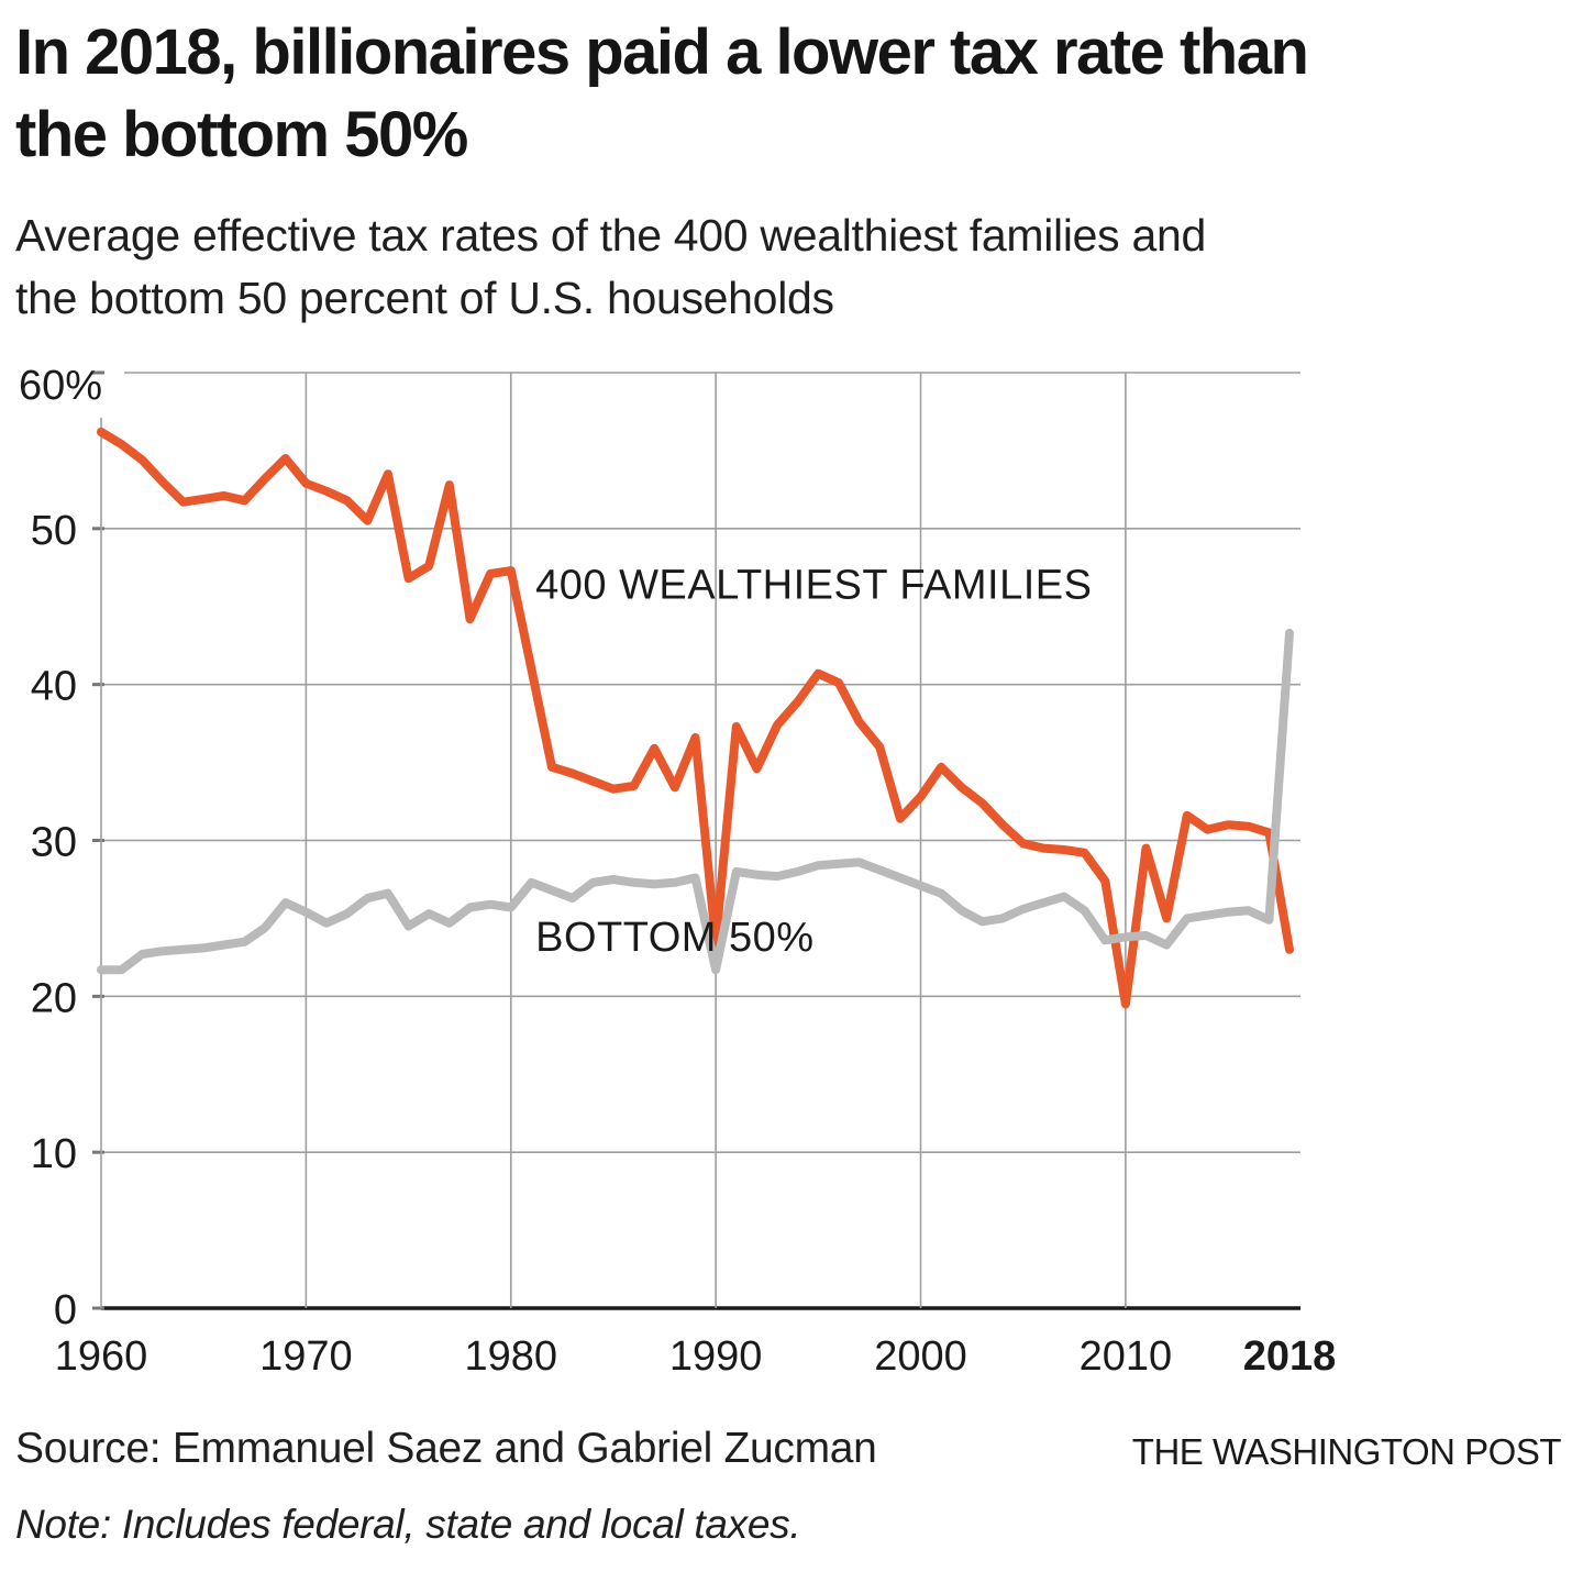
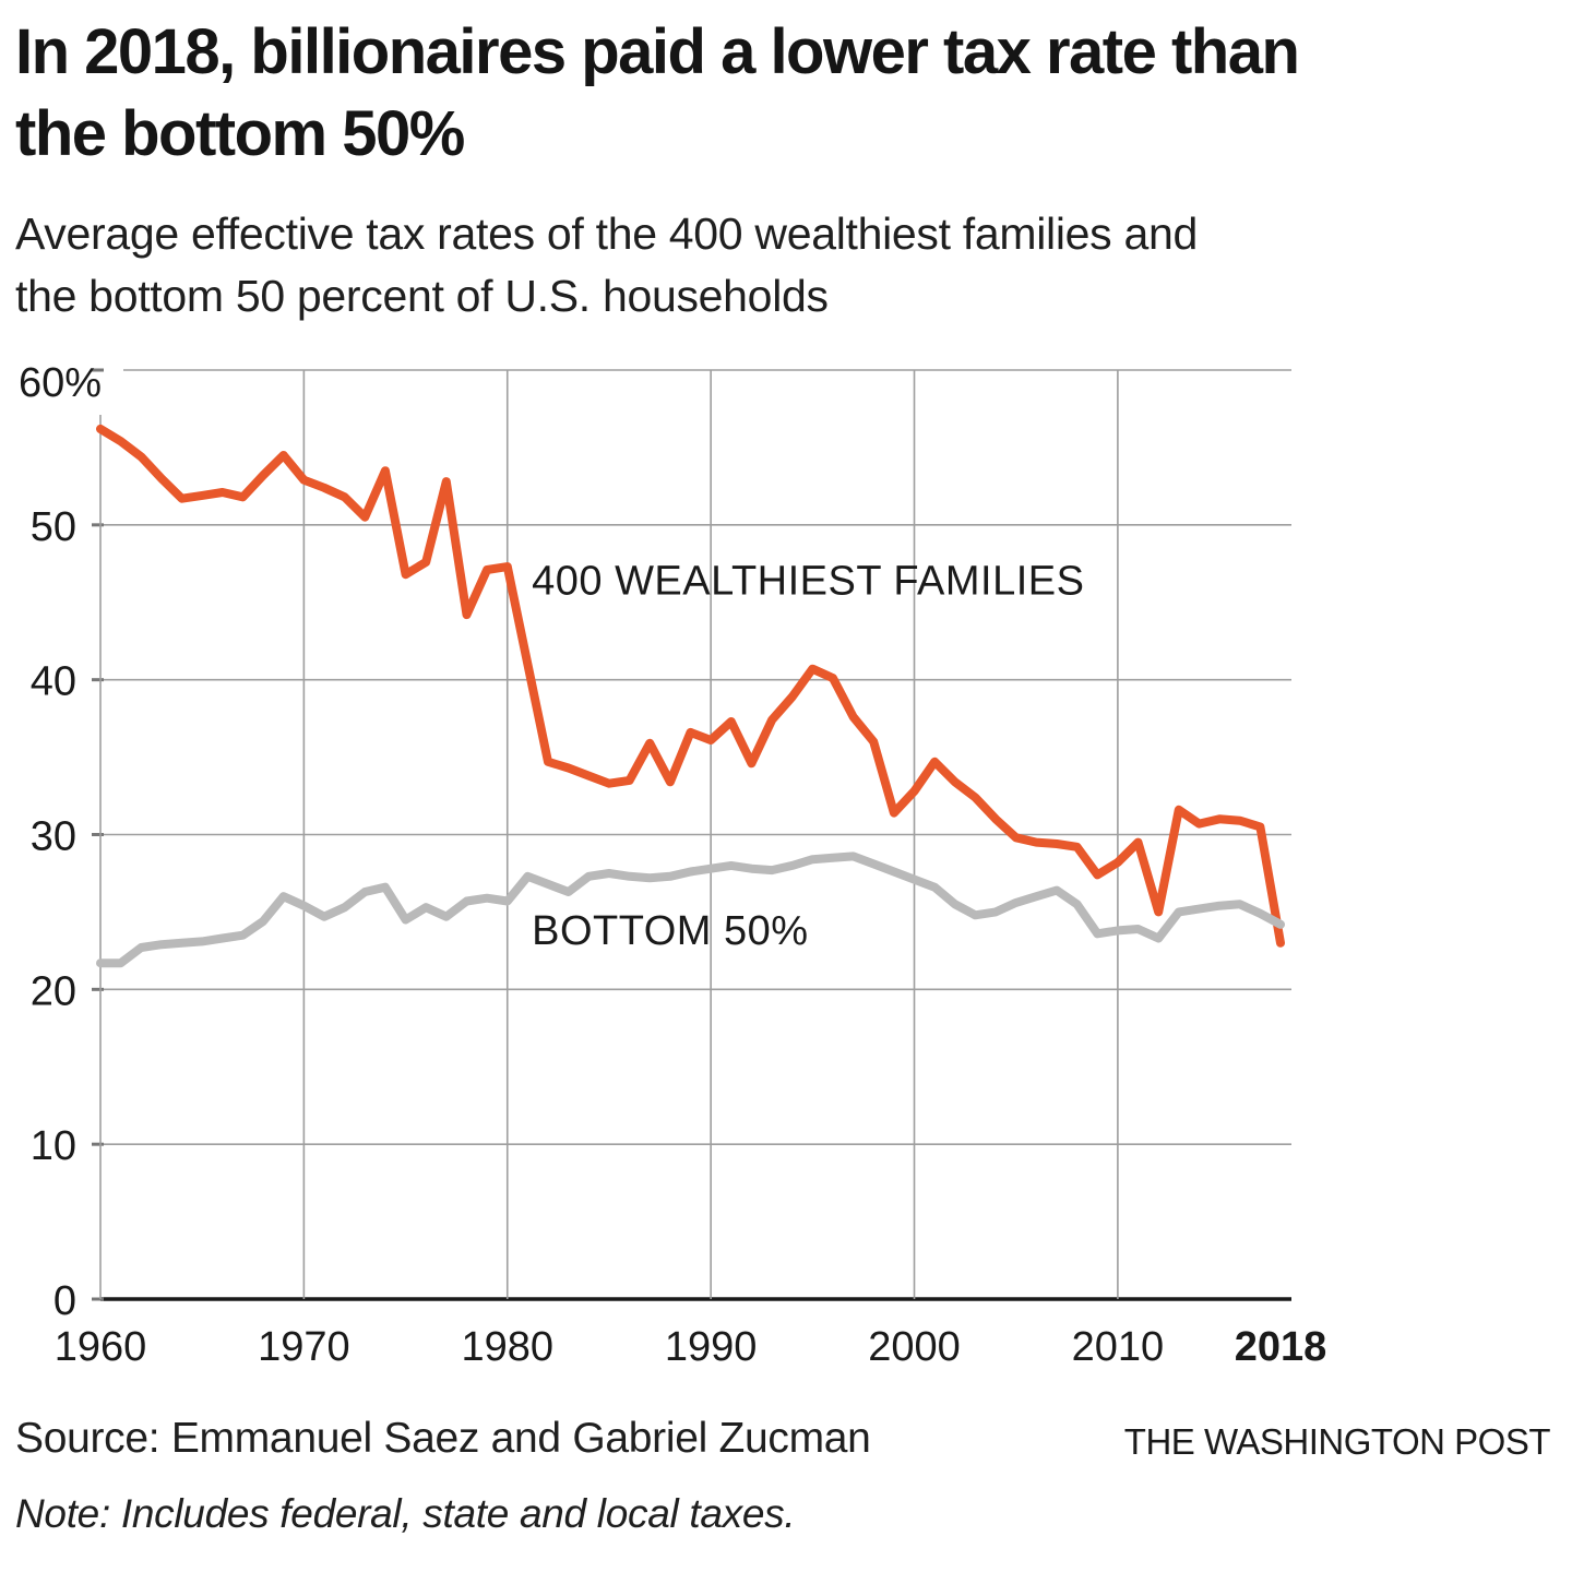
400 WEALTHIEST FAMILIES/1990: 23.5 -> 36.1
BOTTOM 50%/1990: 21.7 -> 27.8
400 WEALTHIEST FAMILIES/2010: 19.5 -> 28.2
BOTTOM 50%/2018: 43.3 -> 24.2
